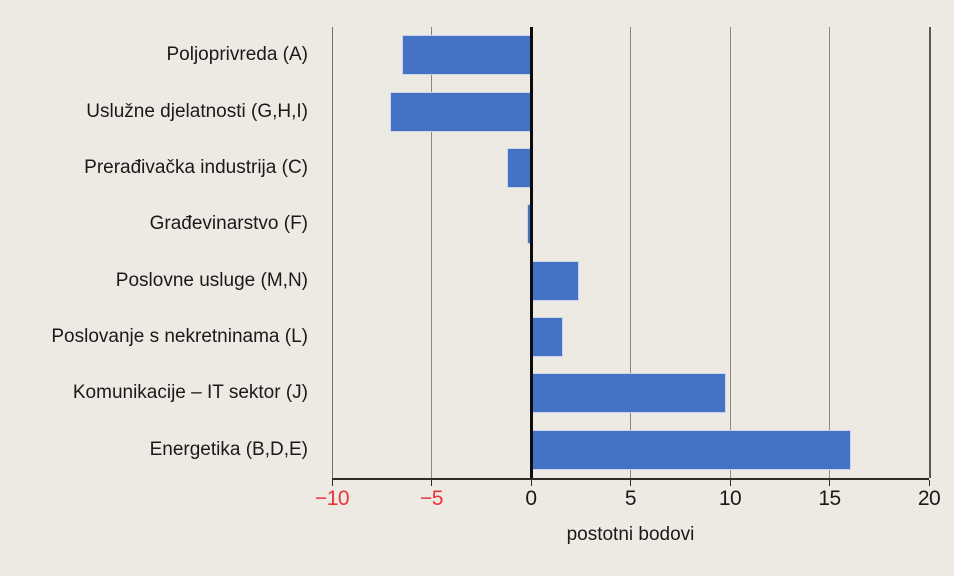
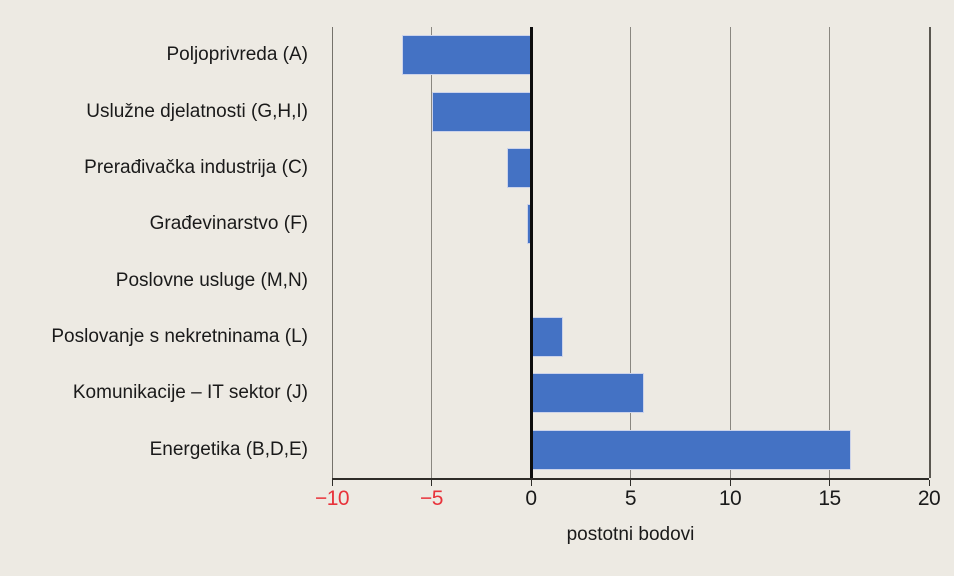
Uslužne djelatnosti (G,H,I): -7.1 -> -5.0
Poslovne usluge (M,N): 2.4 -> 0.1
Komunikacije – IT sektor (J): 9.8 -> 5.7
